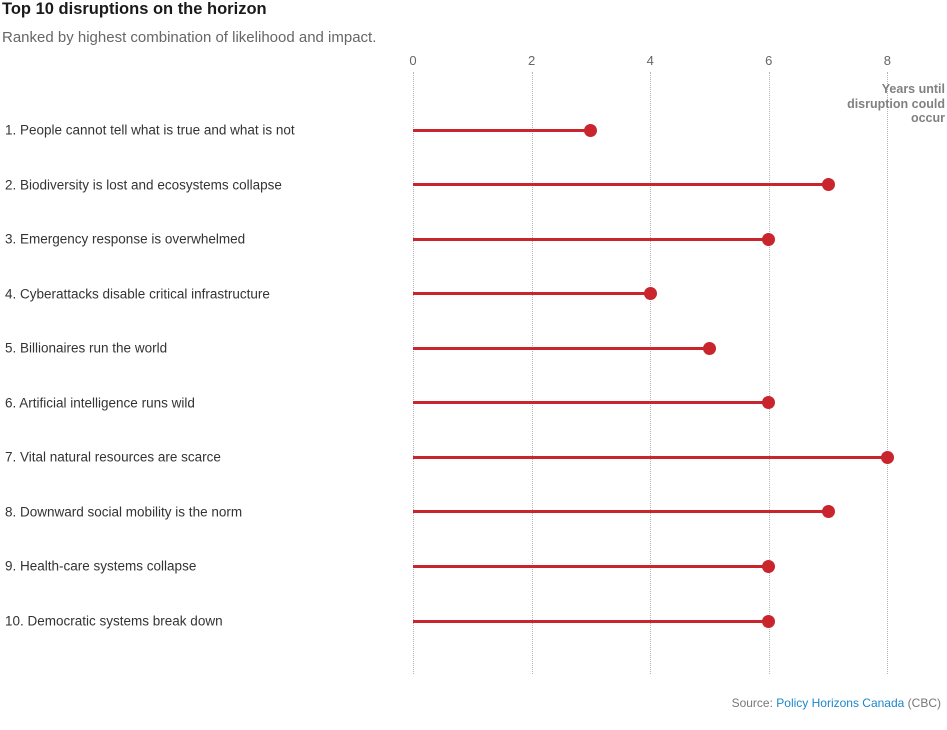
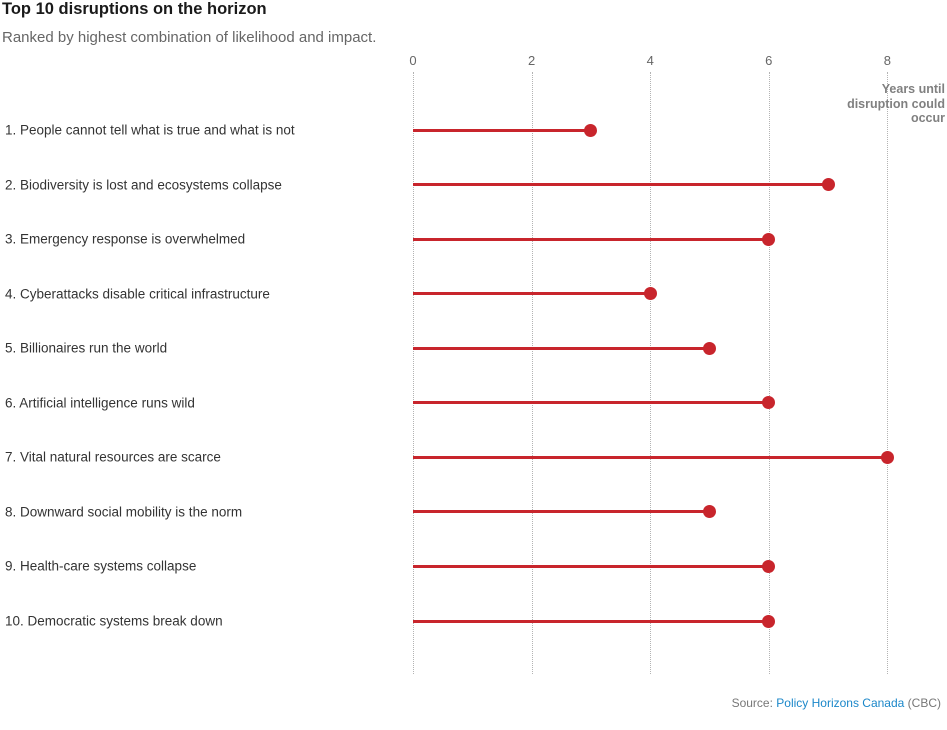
8. Downward social mobility is the norm: 7 -> 5
